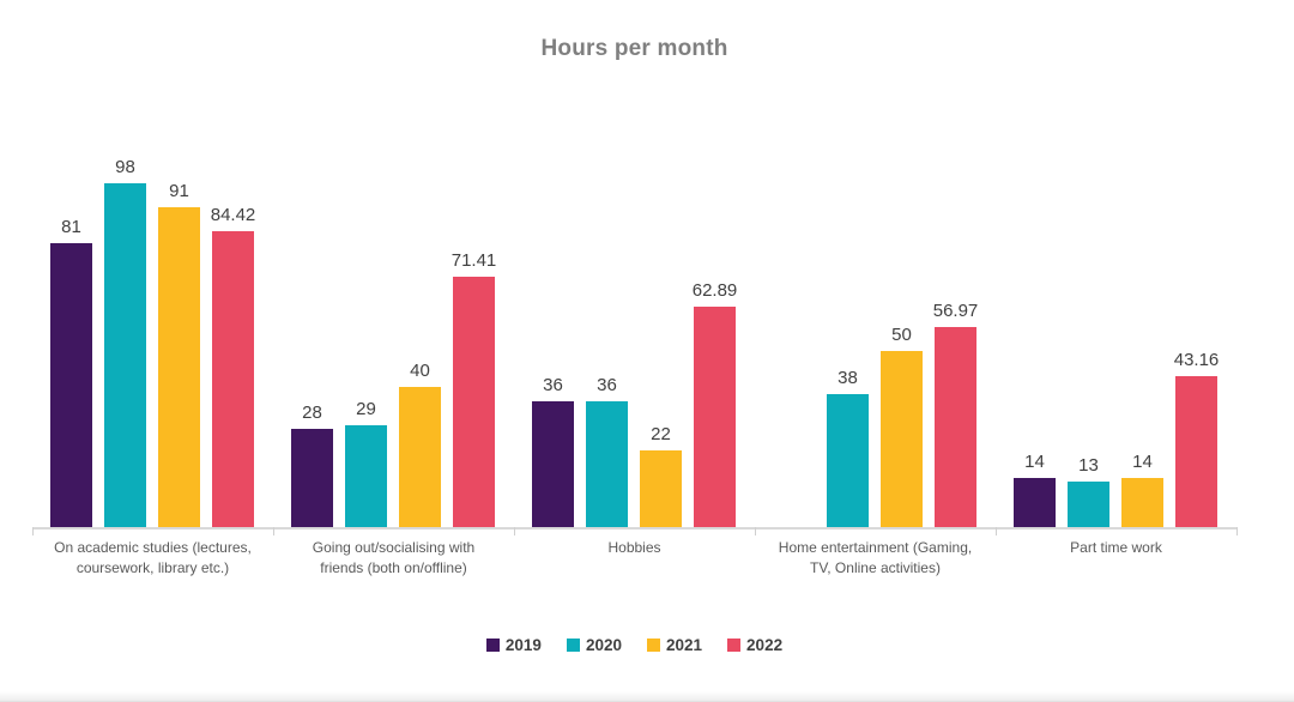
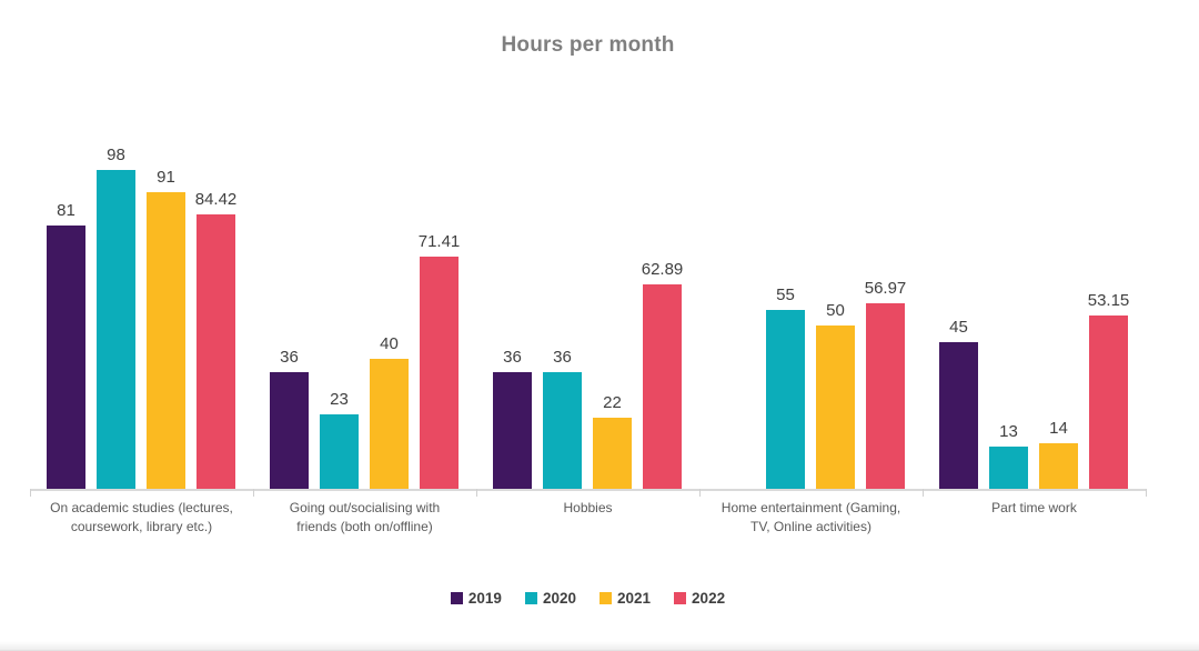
2019/Going out/socialising with friends (both on/offline): 28 -> 36
2020/Going out/socialising with friends (both on/offline): 29 -> 23
2020/Home entertainment (Gaming, TV, Online activities): 38 -> 55
2019/Part time work: 14 -> 45
2022/Part time work: 43.16 -> 53.15
